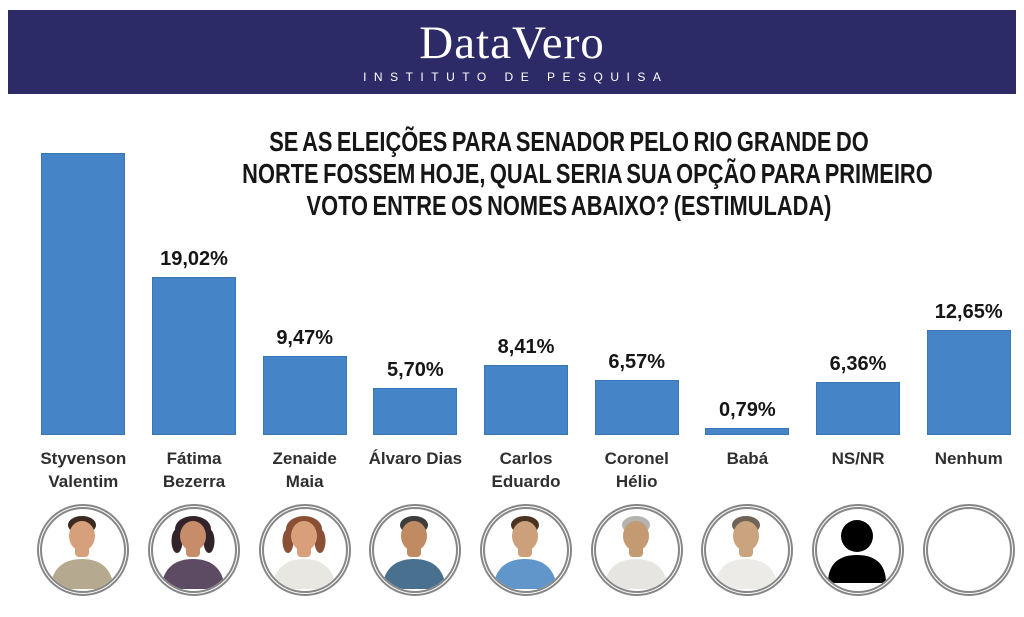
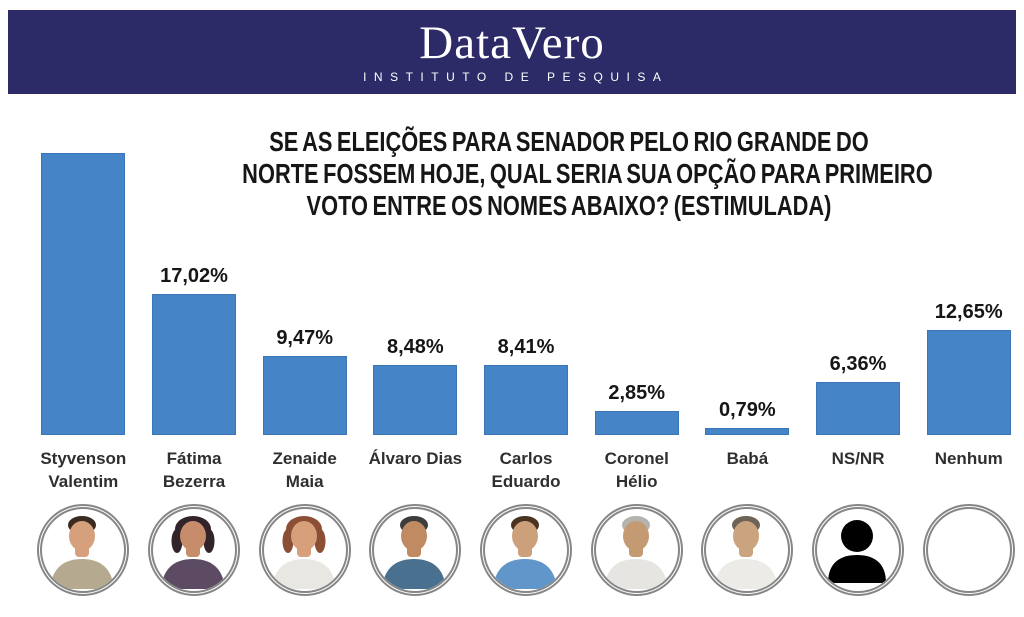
Fátima Bezerra: 19,02% -> 17,02%
Álvaro Dias: 5,70% -> 8,48%
Coronel Hélio: 6,57% -> 2,85%
